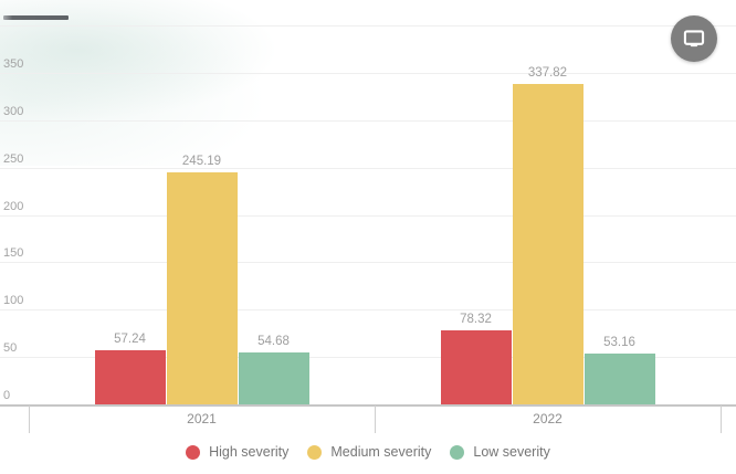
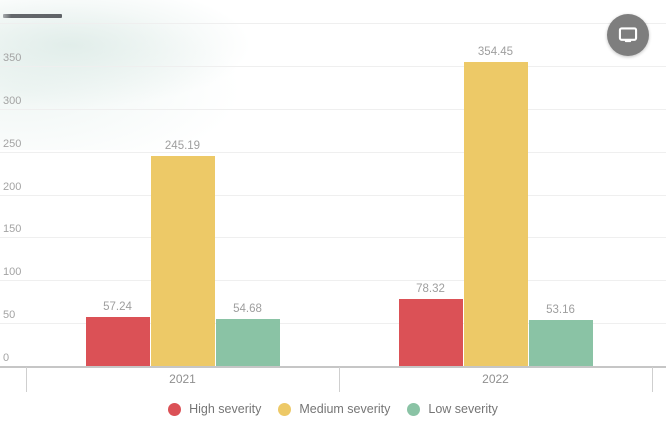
Medium severity/2022: 337.82 -> 354.45
